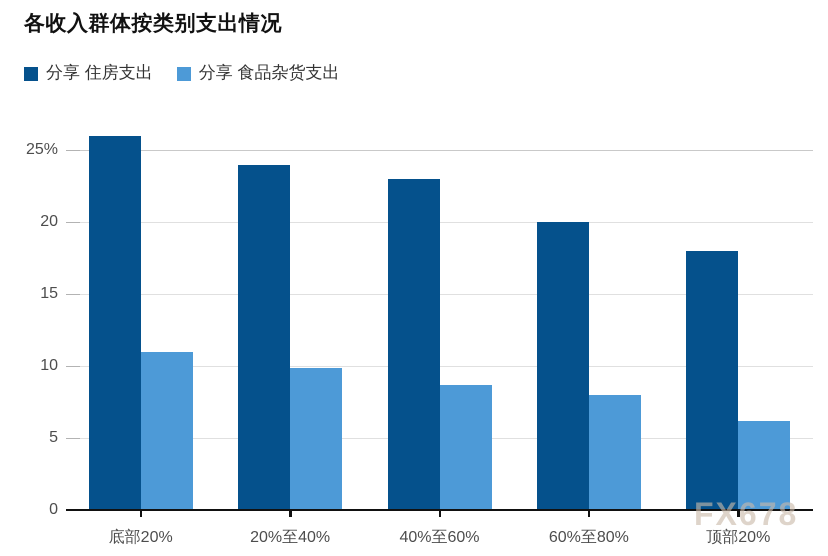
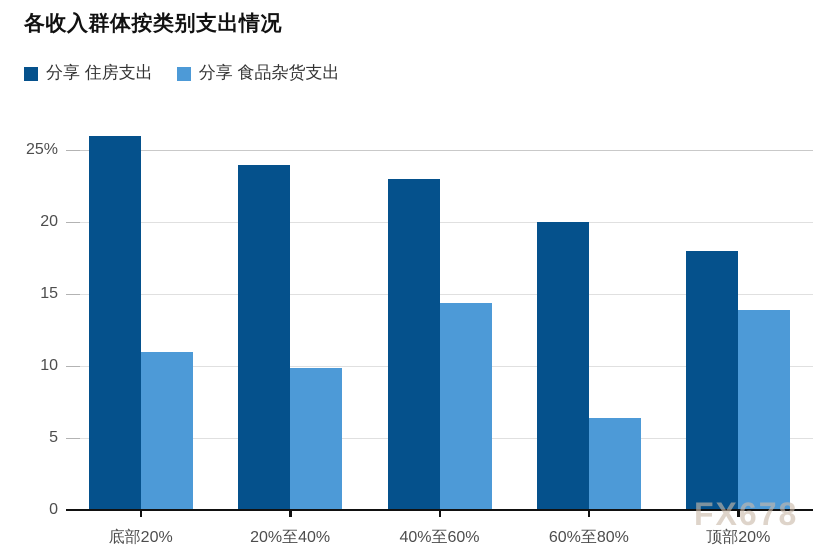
分享 食品杂货支出/40%至60%: 8.7% -> 14.4%
分享 食品杂货支出/60%至80%: 8.0% -> 6.4%
分享 食品杂货支出/顶部20%: 6.2% -> 13.9%
